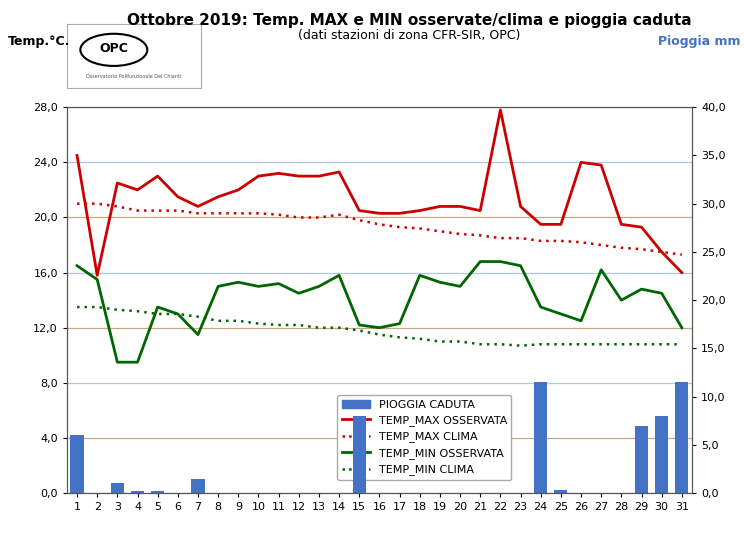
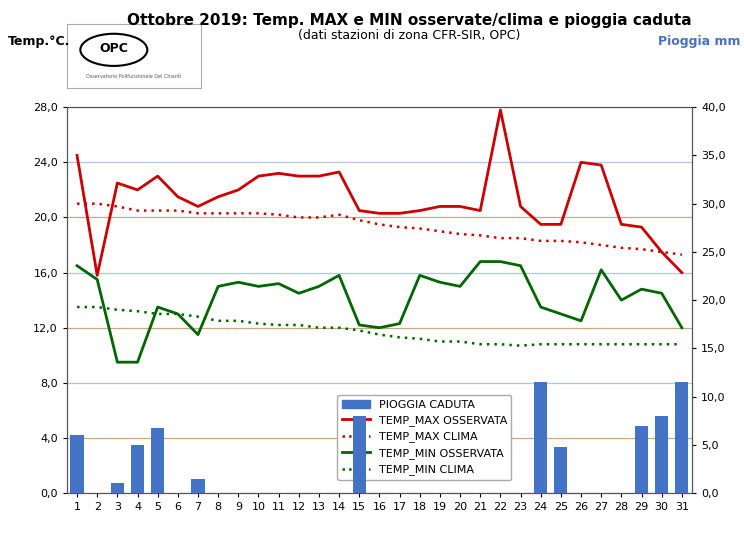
PIOGGIA CADUTA/4: 0,2 -> 5,0
PIOGGIA CADUTA/5: 0,2 -> 6,8
PIOGGIA CADUTA/25: 0,3 -> 4,8
